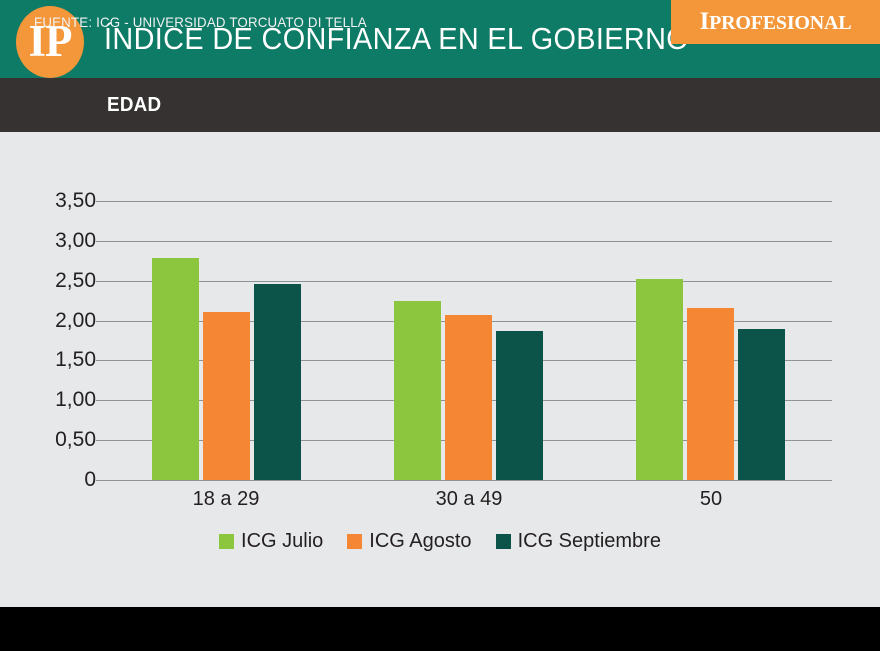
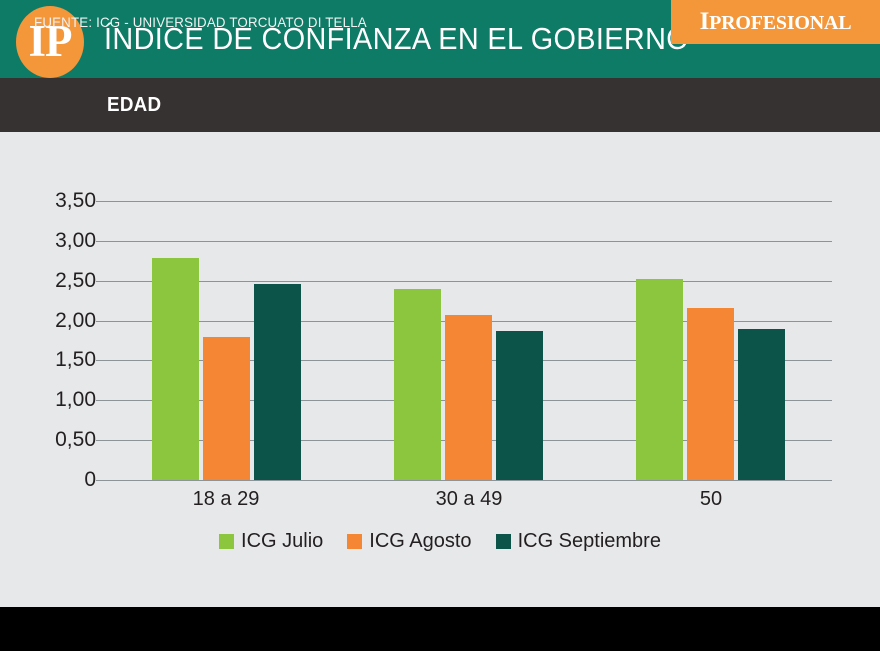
ICG Agosto/18 a 29: 2,1 -> 1,8
ICG Julio/30 a 49: 2,2 -> 2,4
